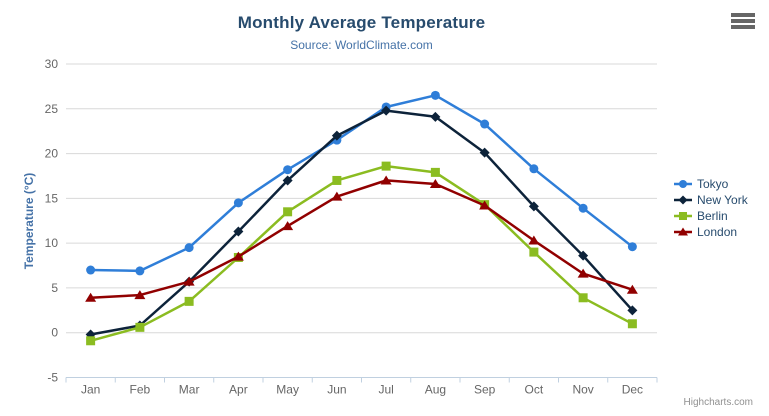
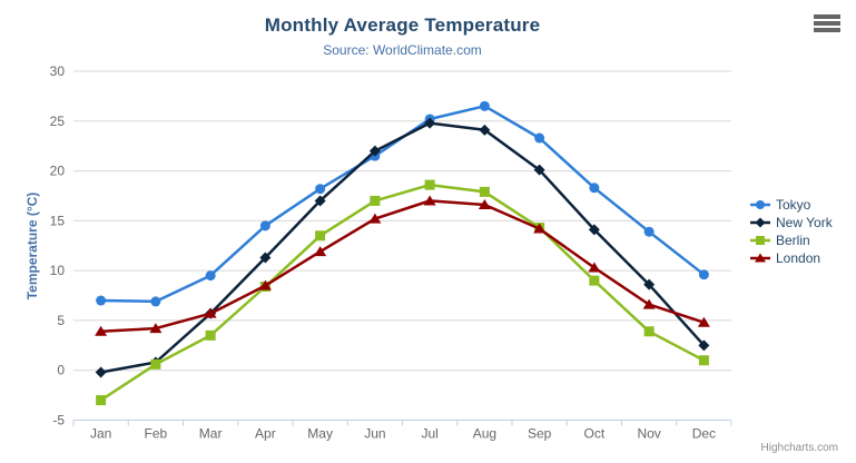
Berlin/Jan: -1 -> -3
